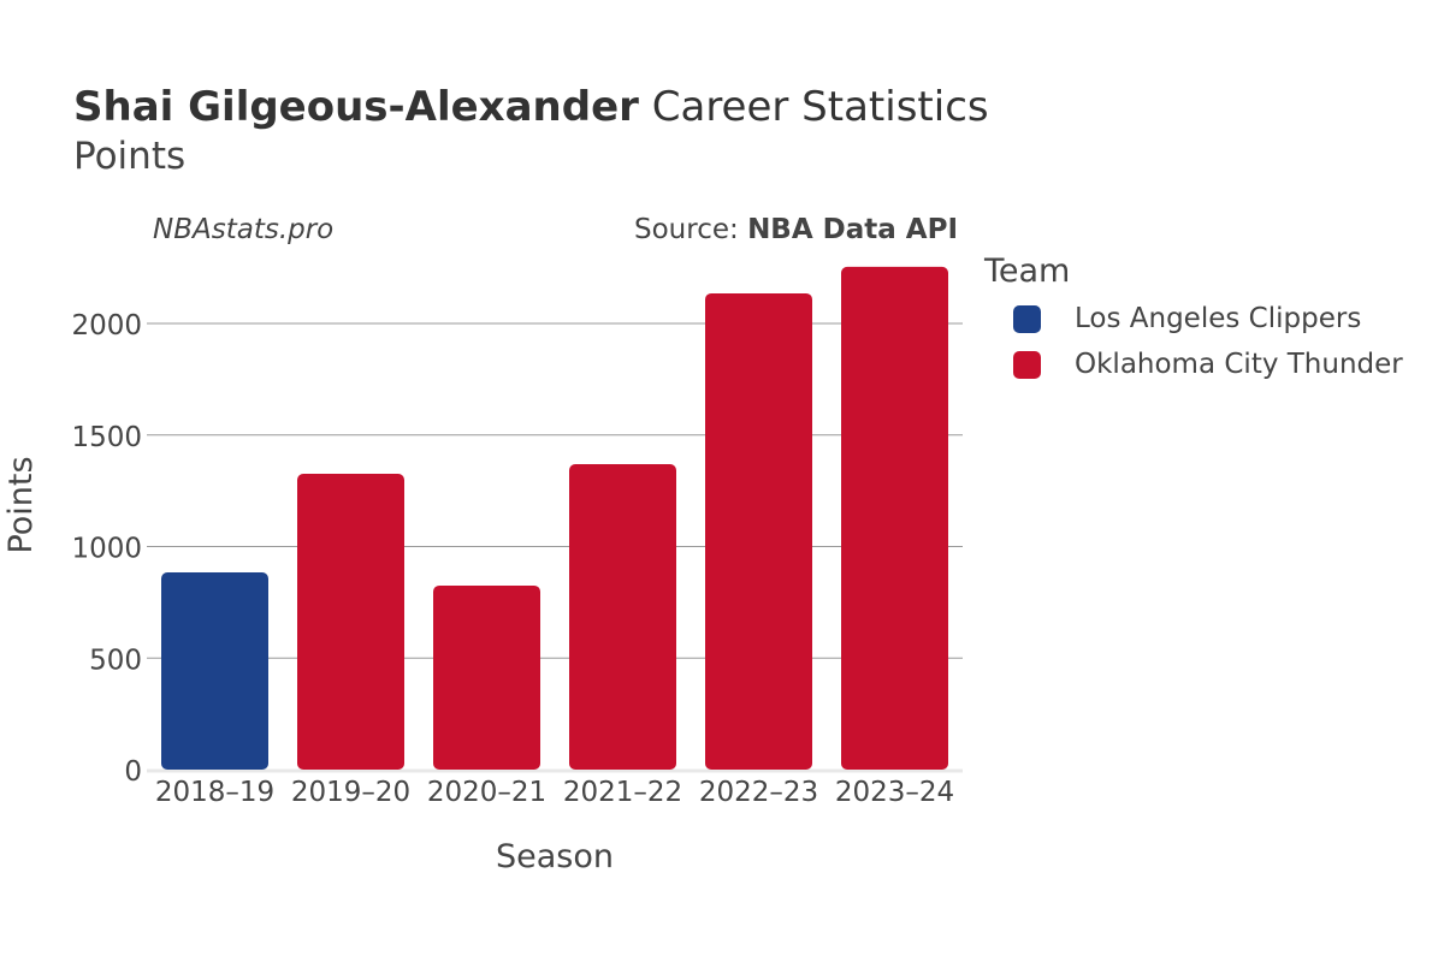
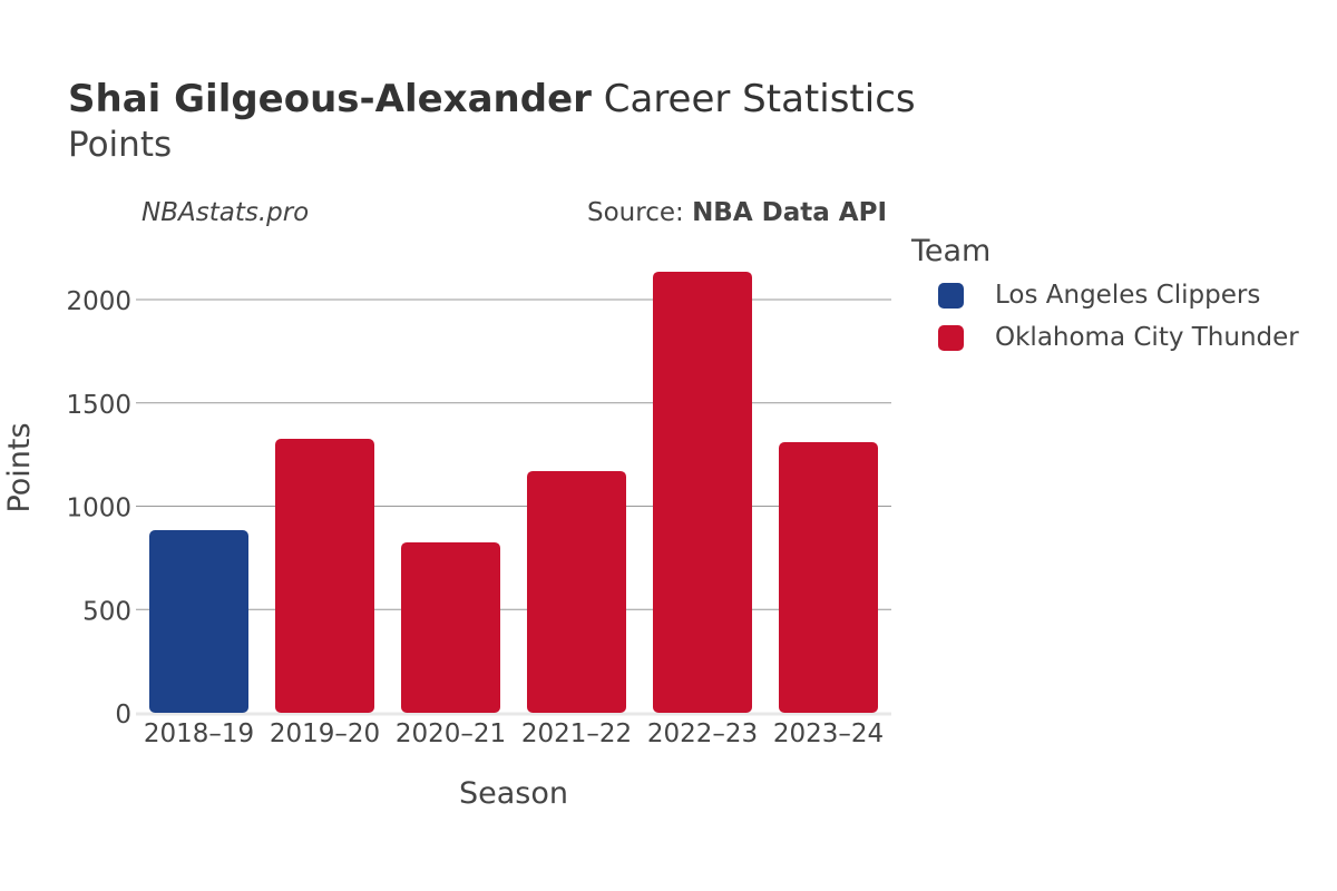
2021–22: 1370 -> 1170
2023–24: 2250 -> 1310
